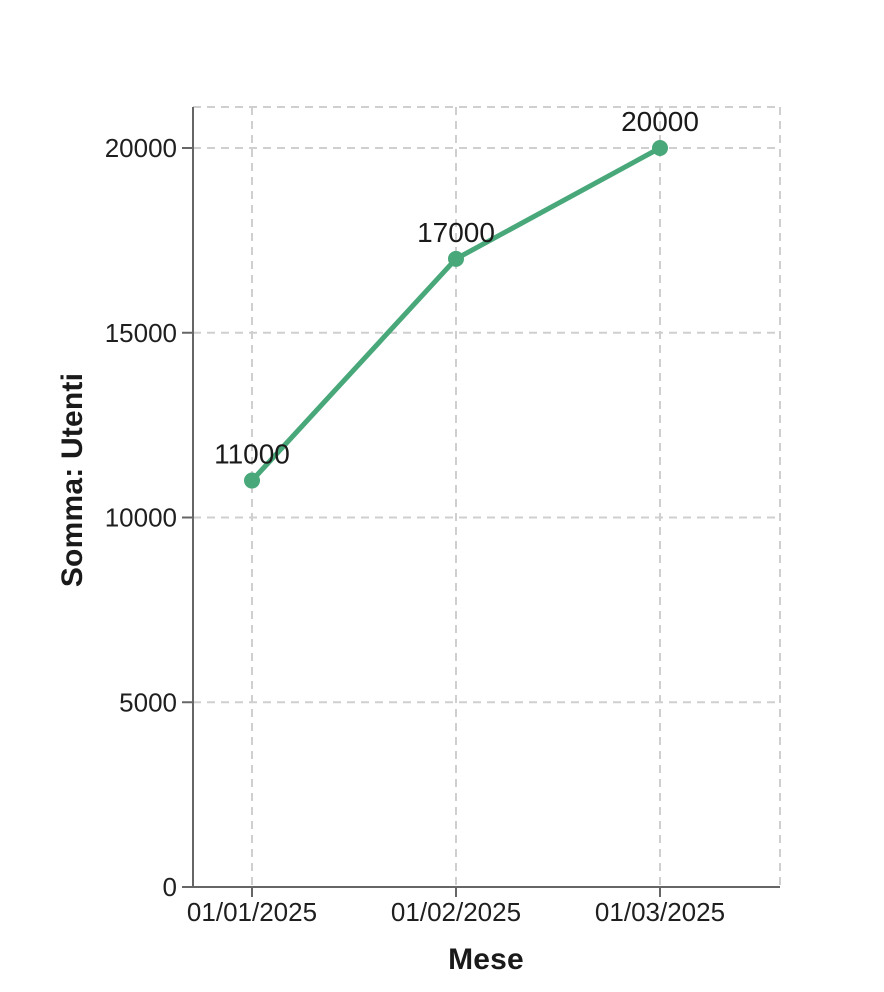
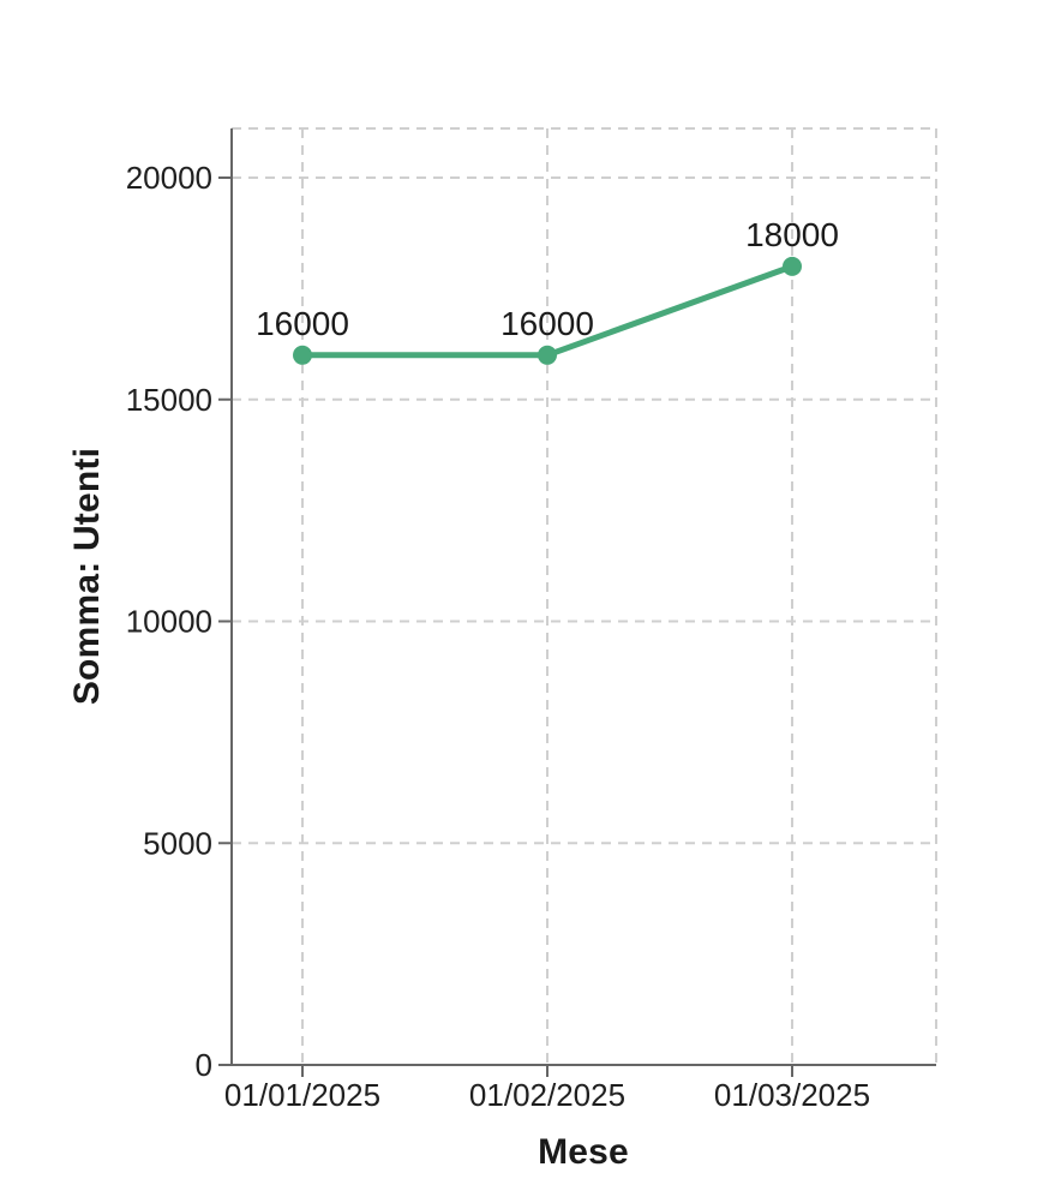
01/01/2025: 11000 -> 16000
01/02/2025: 17000 -> 16000
01/03/2025: 20000 -> 18000
